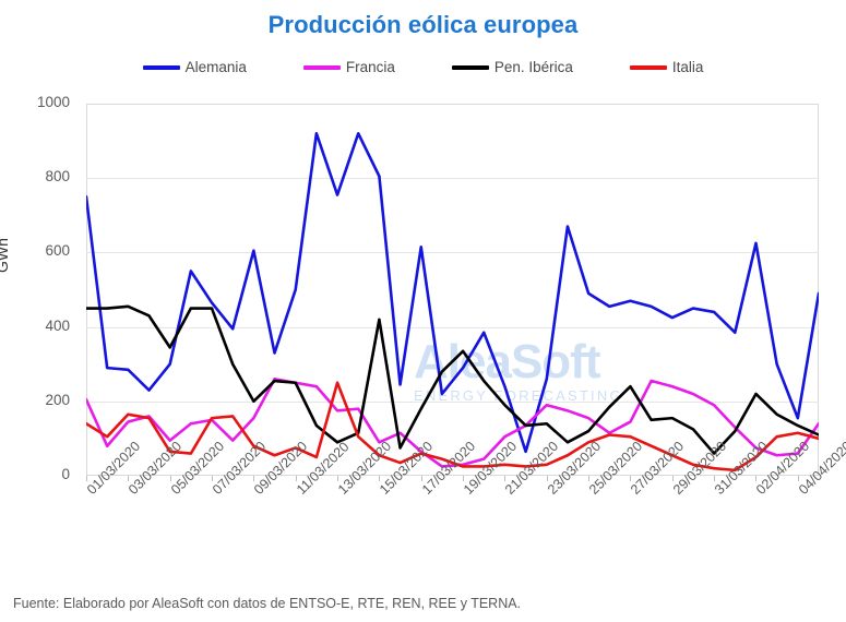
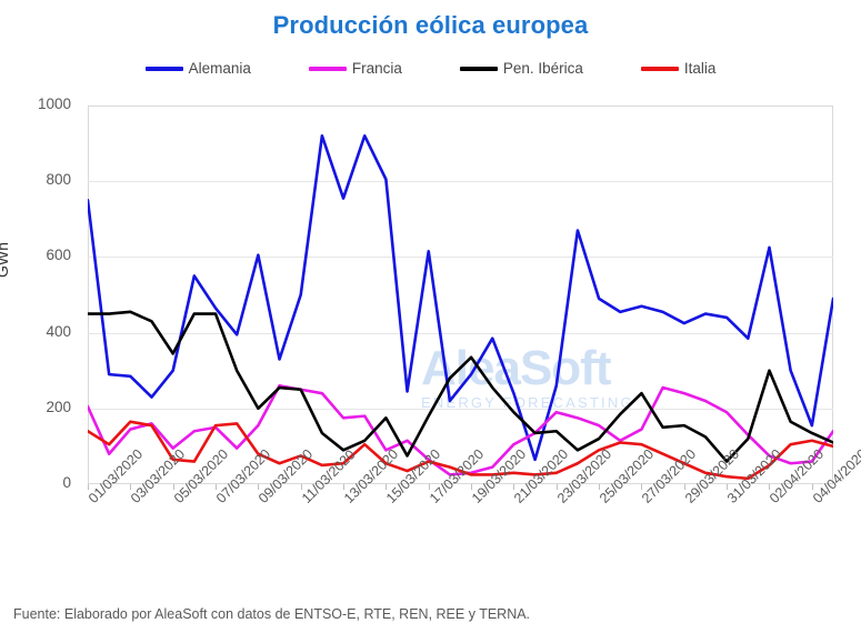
Italia/13/03/2020: 250 -> 60
Pen. Ibérica/15/03/2020: 420 -> 180
Pen. Ibérica/02/04/2020: 220 -> 300
